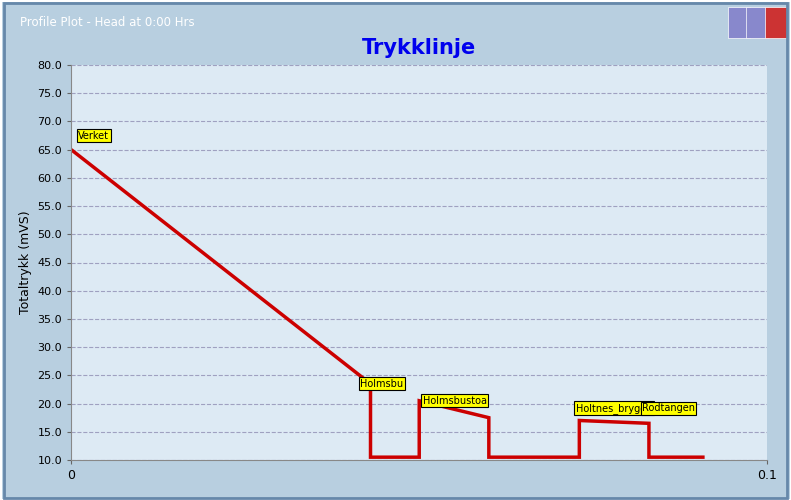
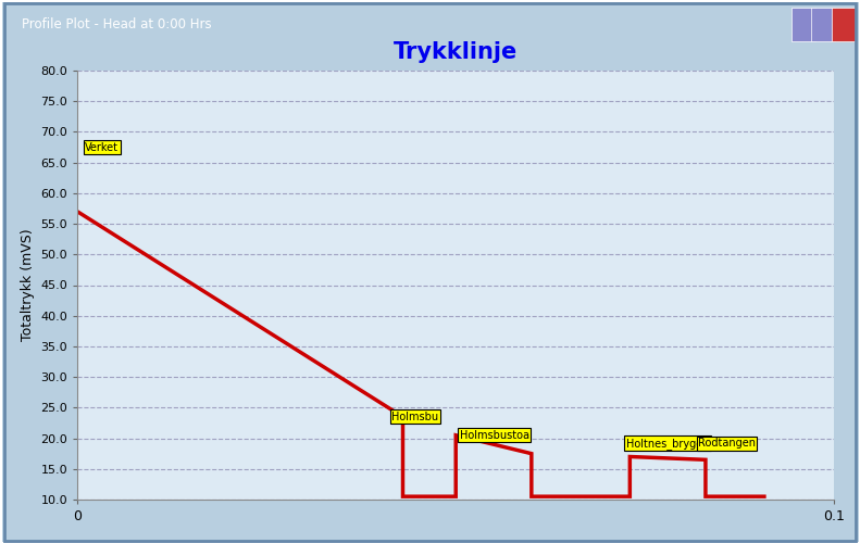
0: 65.0 -> 57.0
